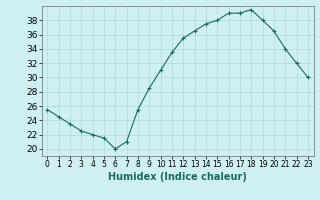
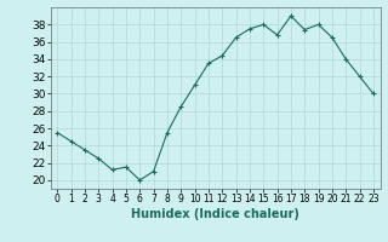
4: 22.0 -> 21.2
12: 35.5 -> 34.4
16: 39.0 -> 36.8
18: 39.5 -> 37.4
